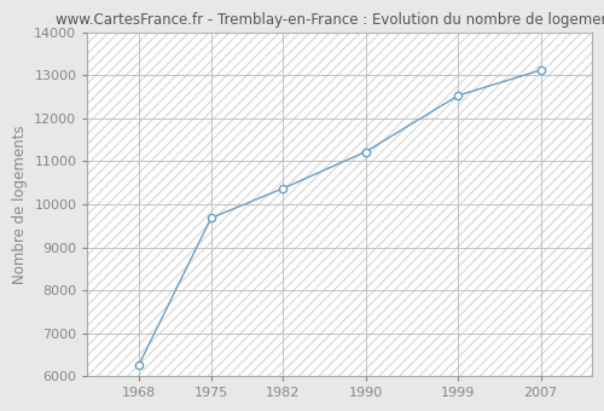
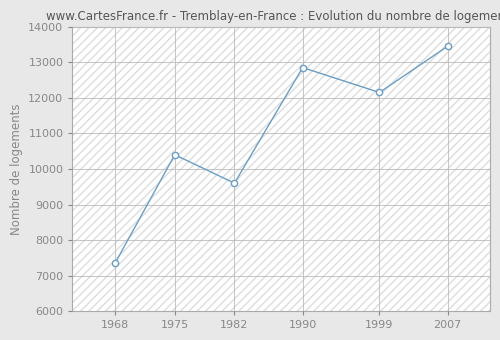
1968: 6270 -> 7350
1975: 9680 -> 10400
1982: 10370 -> 9600
1990: 11220 -> 12850
1999: 12530 -> 12150
2007: 13120 -> 13450
